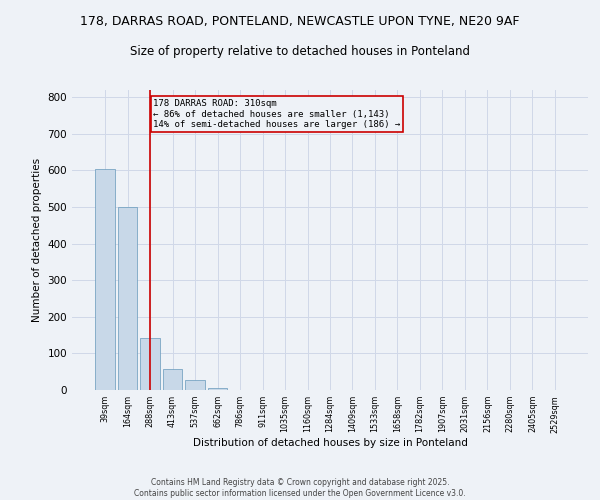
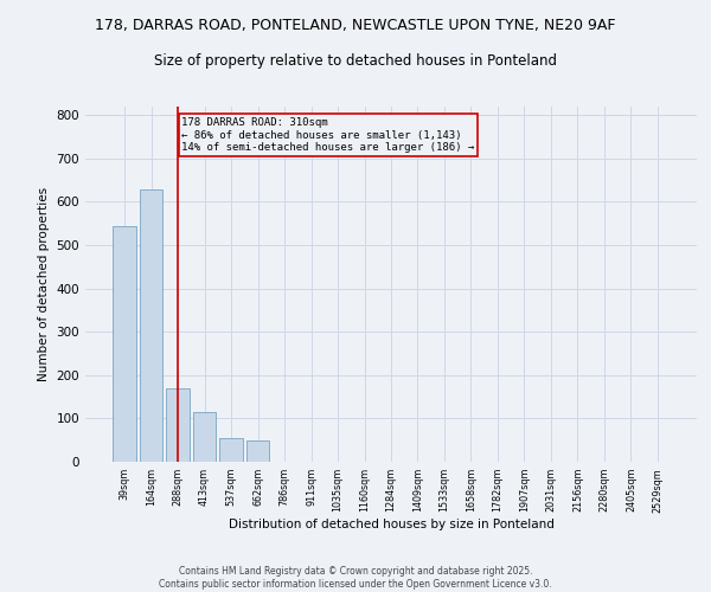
39sqm: 605 -> 545
164sqm: 500 -> 630
288sqm: 143 -> 170
413sqm: 57 -> 115
537sqm: 26 -> 55
662sqm: 5 -> 50
